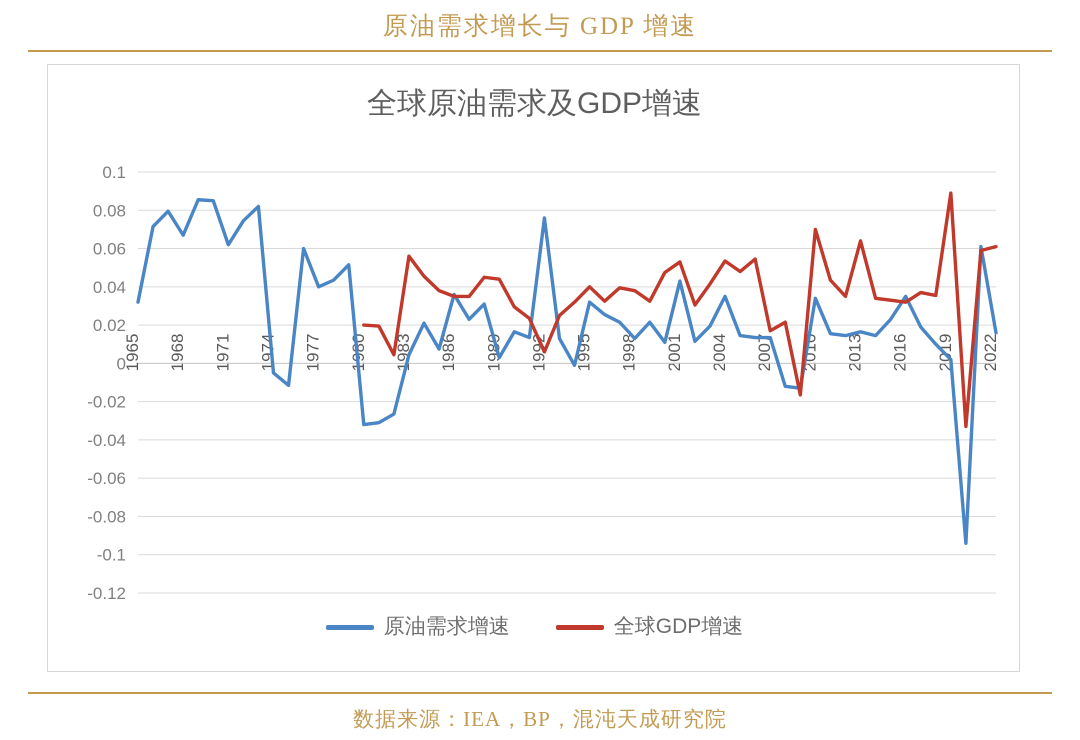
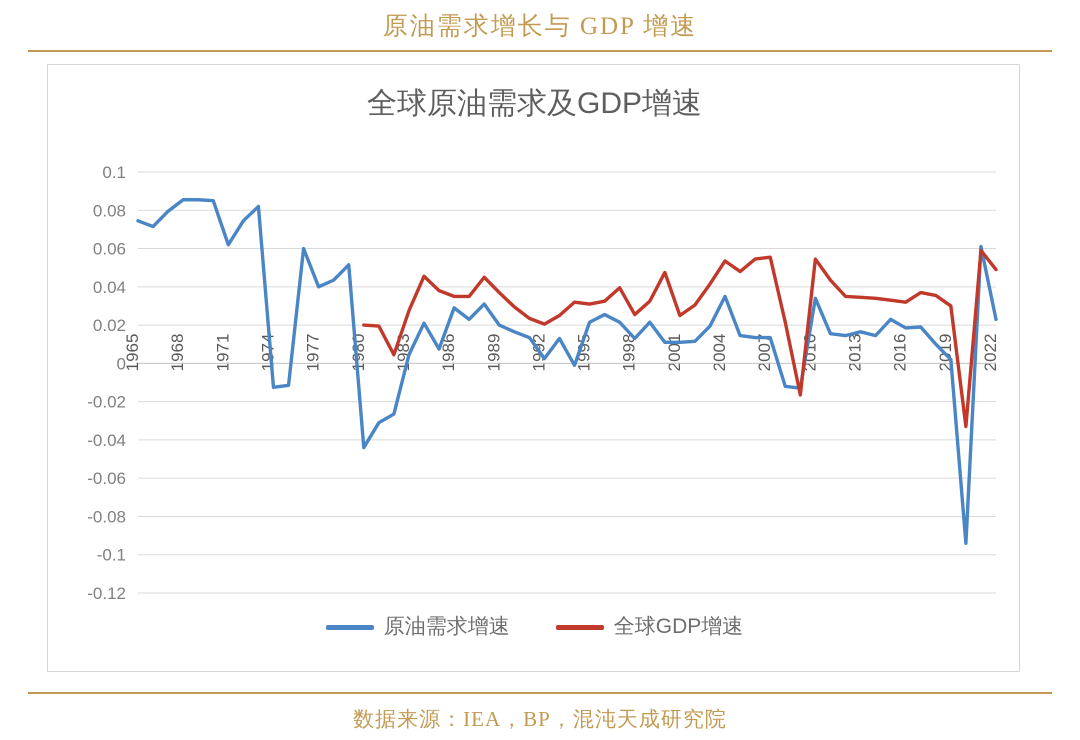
原油需求增速/1965: 0.032 -> 0.074
原油需求增速/1968: 0.067 -> 0.086
原油需求增速/1974: -0.005 -> -0.013
原油需求增速/1980: -0.032 -> -0.044
全球GDP增速/1983: 0.056 -> 0.028
原油需求增速/1986: 0.036 -> 0.029
原油需求增速/1989: 0.003 -> 0.020
全球GDP增速/1989: 0.044 -> 0.037
原油需求增速/1992: 0.076 -> 0.003
全球GDP增速/1992: 0.006 -> 0.021
原油需求增速/1995: 0.032 -> 0.021
全球GDP增速/1995: 0.040 -> 0.031
全球GDP增速/1998: 0.038 -> 0.025
原油需求增速/2001: 0.043 -> 0.011
全球GDP增速/2001: 0.053 -> 0.025
全球GDP增速/2007: 0.017 -> 0.056
全球GDP增速/2010: 0.070 -> 0.054
全球GDP增速/2013: 0.064 -> 0.035
原油需求增速/2016: 0.035 -> 0.018
全球GDP增速/2019: 0.089 -> 0.030
原油需求增速/2022: 0.016 -> 0.023
全球GDP增速/2022: 0.061 -> 0.049
